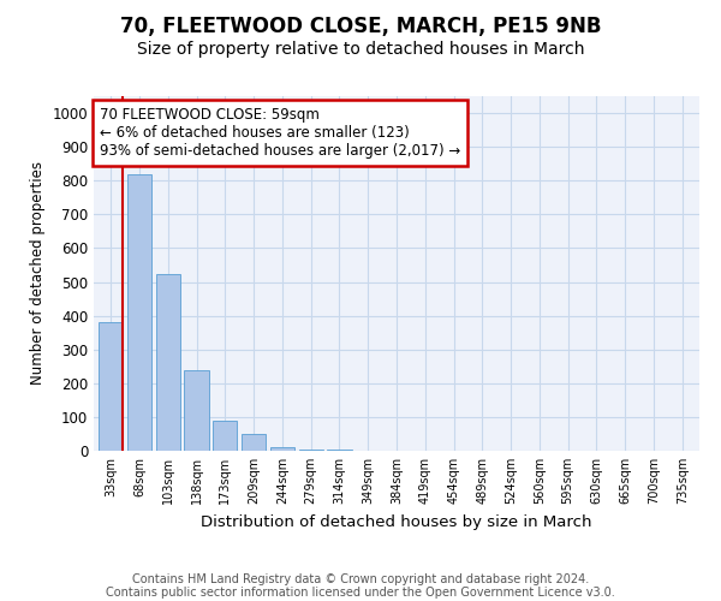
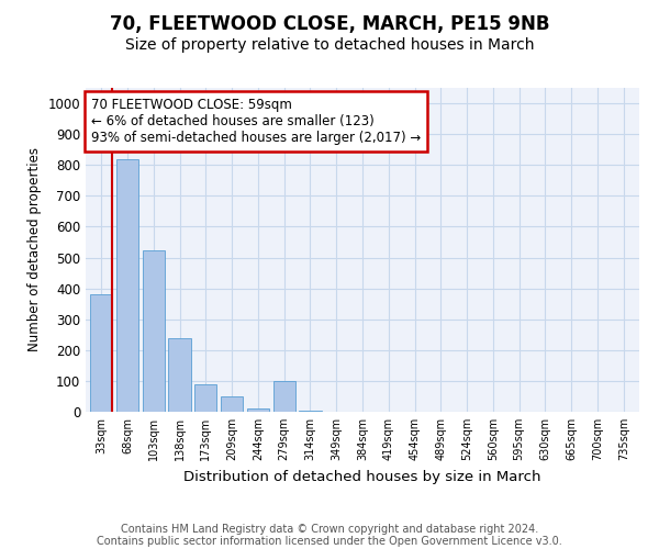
279sqm: 4 -> 100
